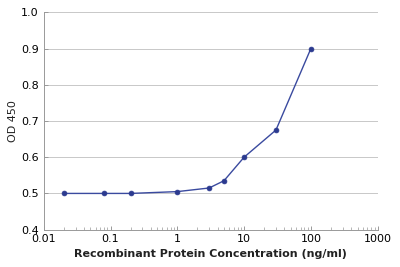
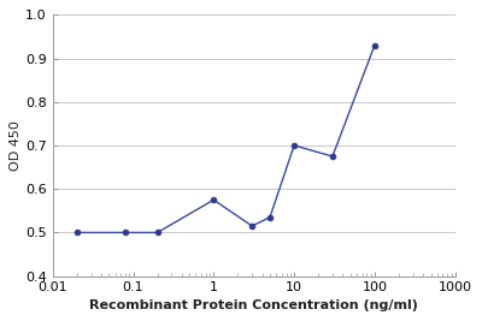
1: 0.505 -> 0.575
10: 0.600 -> 0.700
100: 0.900 -> 0.930
